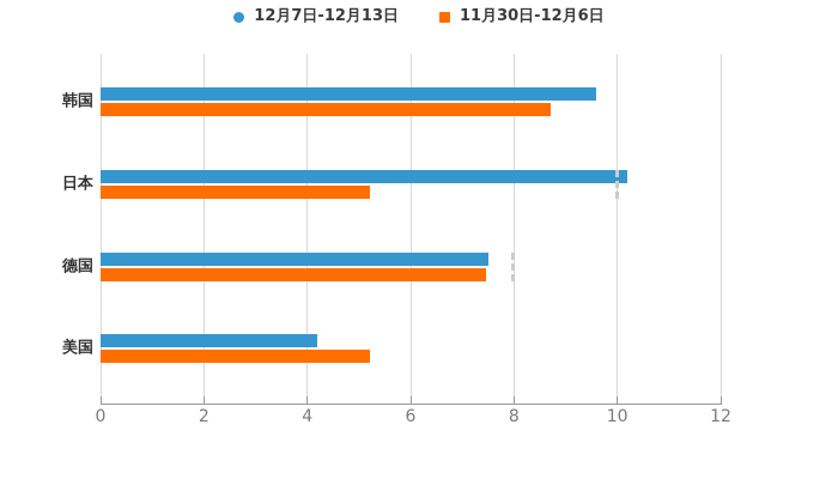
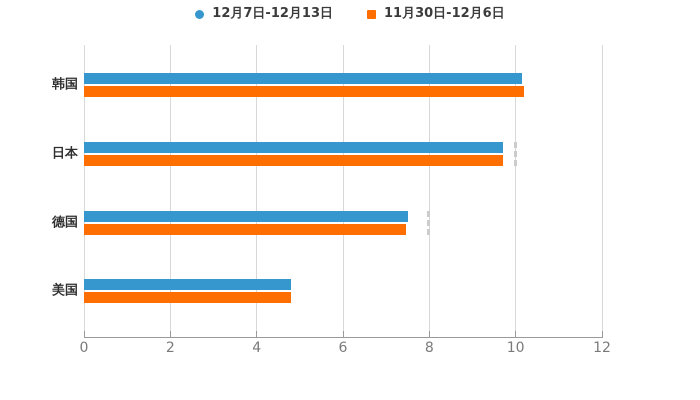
12月7日-12月13日/韩国: 9.6 -> 10.2
11月30日-12月6日/韩国: 8.7 -> 10.2
12月7日-12月13日/日本: 10.2 -> 9.7
11月30日-12月6日/日本: 5.2 -> 9.7
12月7日-12月13日/美国: 4.2 -> 4.8
11月30日-12月6日/美国: 5.2 -> 4.8
